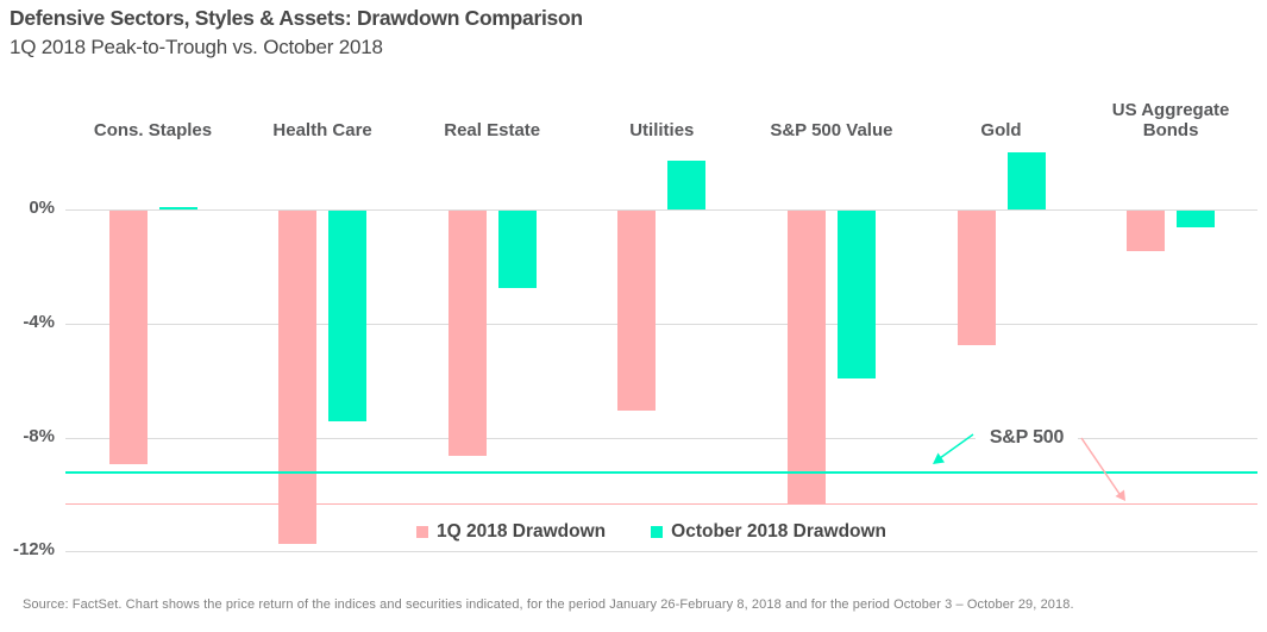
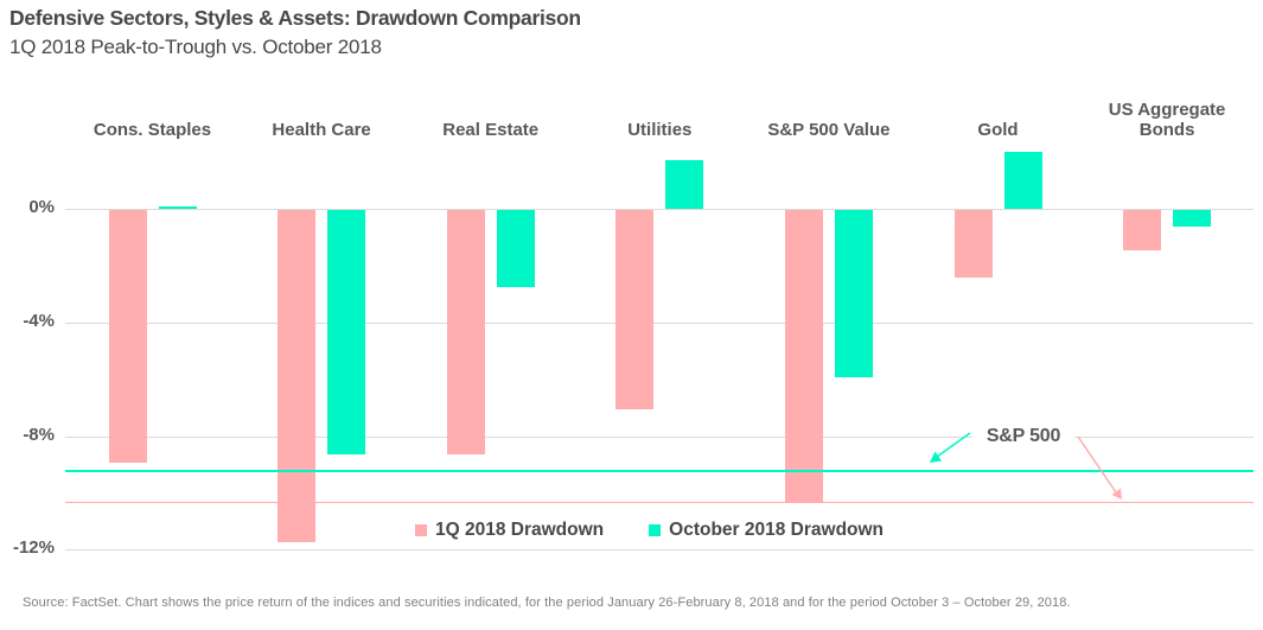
October 2018 Drawdown/Health Care: -7.4% -> -8.6%
1Q 2018 Drawdown/Gold: -4.7% -> -2.4%
